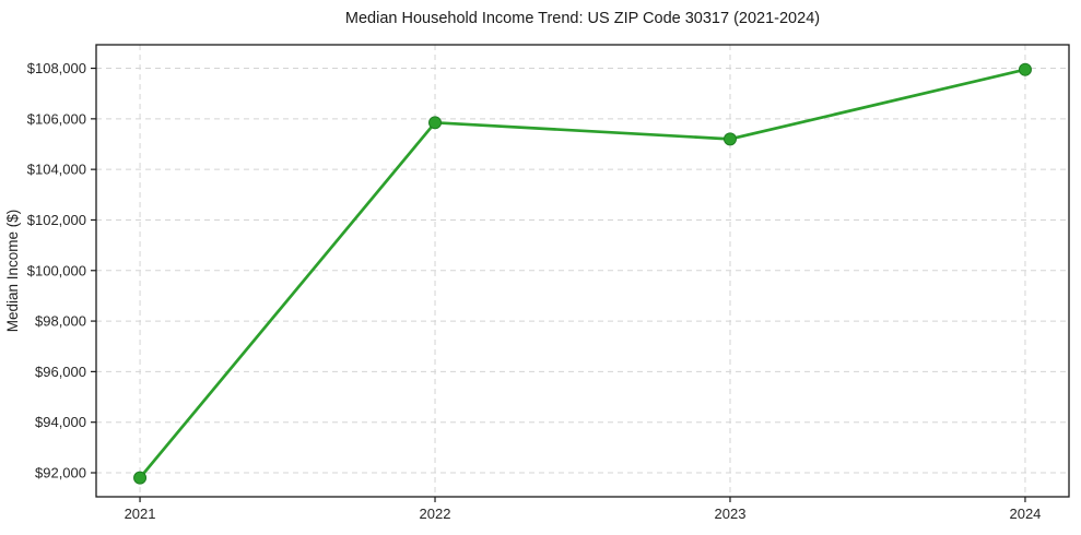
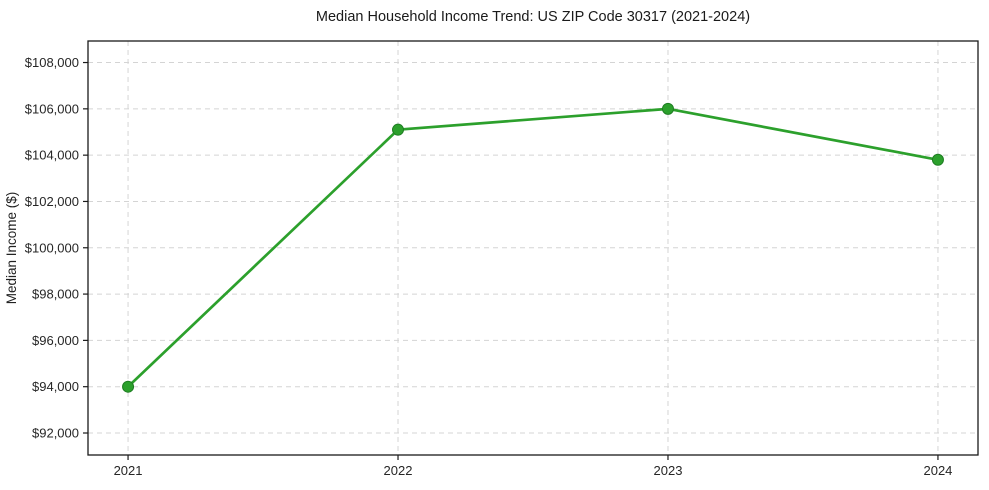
2021: $91800 -> $94000
2022: $105800 -> $105100
2023: $105200 -> $106000
2024: $108000 -> $103800
